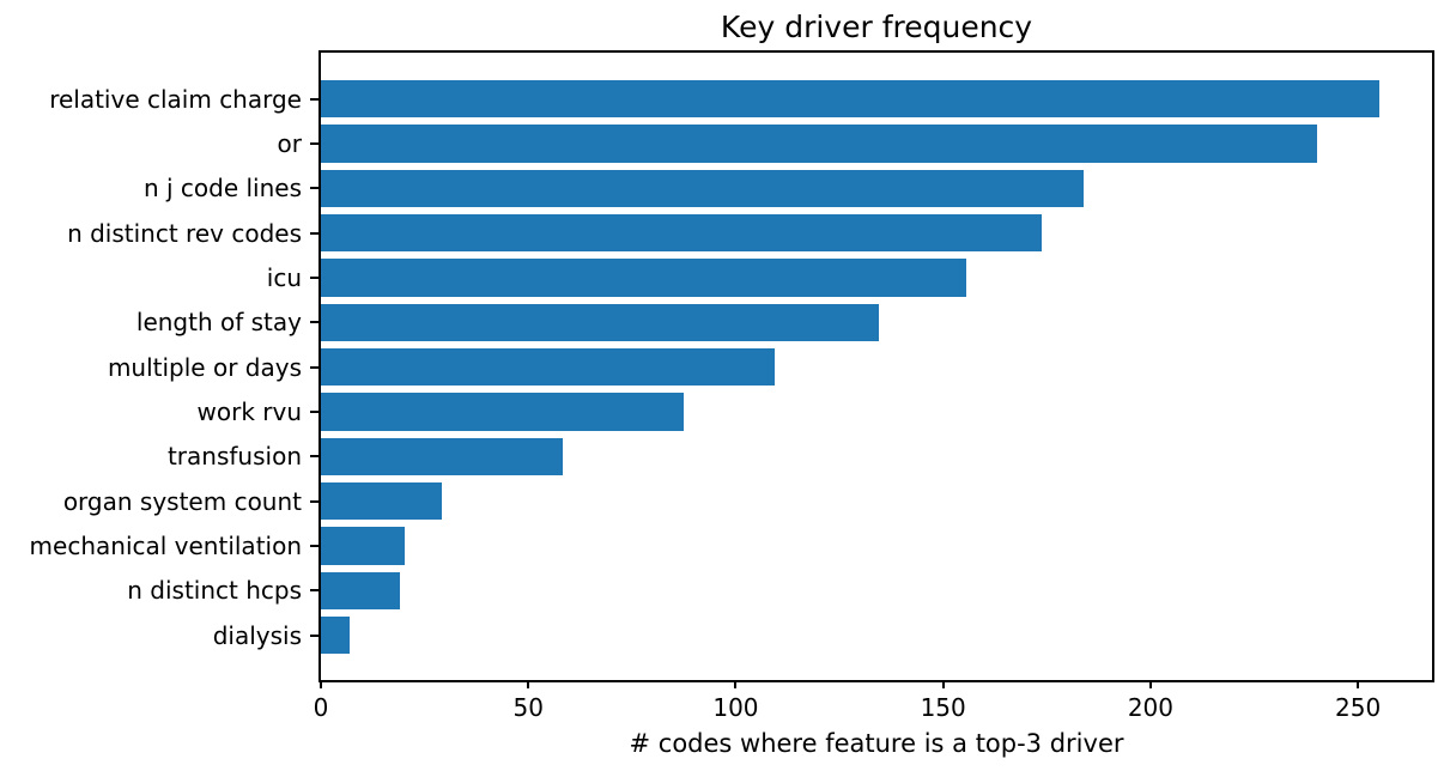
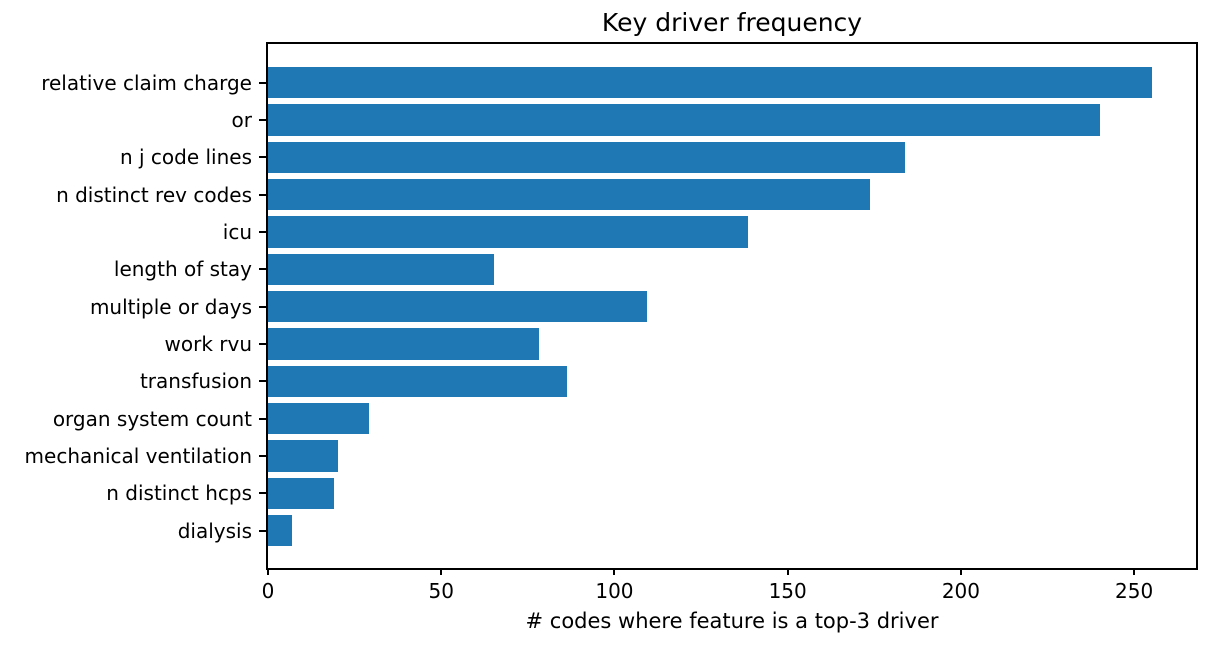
icu: 155 -> 138
length of stay: 134 -> 65
work rvu: 87 -> 78
transfusion: 58 -> 86
